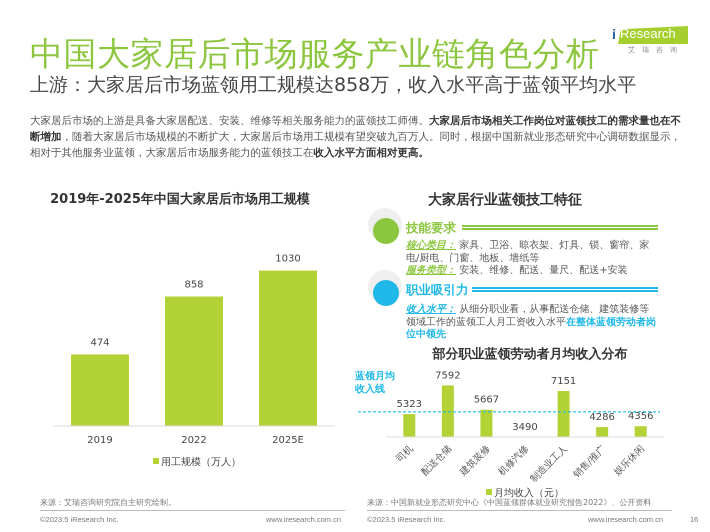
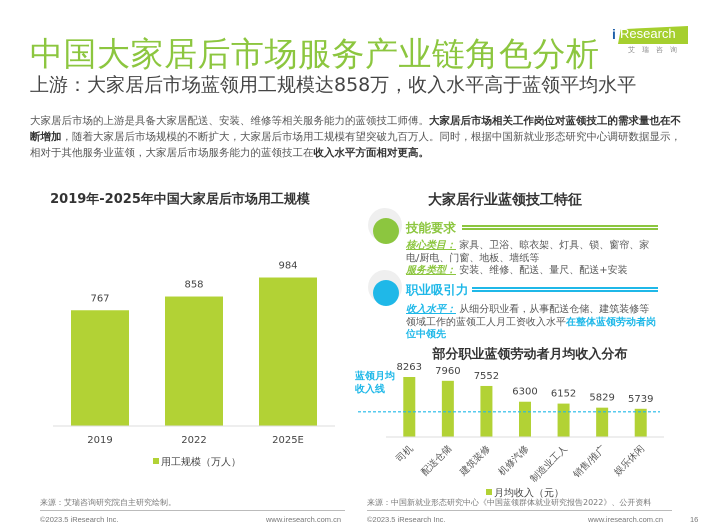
2019年-2025年中国大家居后市场用工规模/2019: 474 -> 767
2019年-2025年中国大家居后市场用工规模/2025E: 1030 -> 984
部分职业蓝领劳动者月均收入分布/司机: 5323 -> 8263
部分职业蓝领劳动者月均收入分布/配送仓储: 7592 -> 7960
部分职业蓝领劳动者月均收入分布/建筑装修: 5667 -> 7552
部分职业蓝领劳动者月均收入分布/机修汽修: 3490 -> 6300
部分职业蓝领劳动者月均收入分布/制造业工人: 7151 -> 6152
部分职业蓝领劳动者月均收入分布/销售/推广: 4286 -> 5829
部分职业蓝领劳动者月均收入分布/娱乐休闲: 4356 -> 5739
